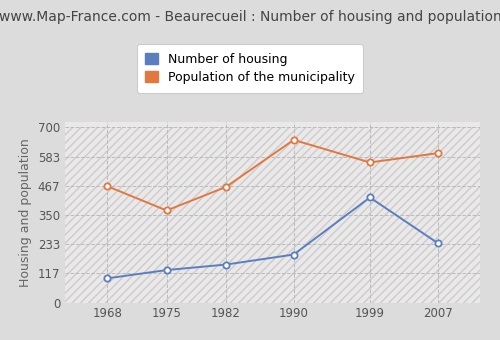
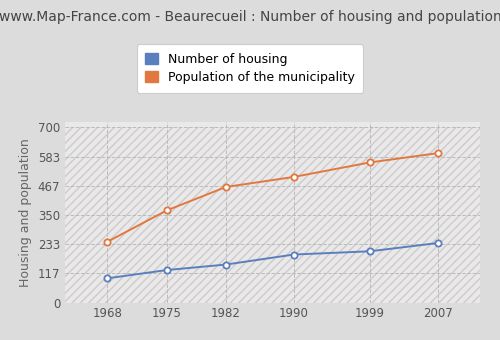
Population of the municipality/1968: 465 -> 243
Population of the municipality/1990: 650 -> 502
Number of housing/1999: 420 -> 205
